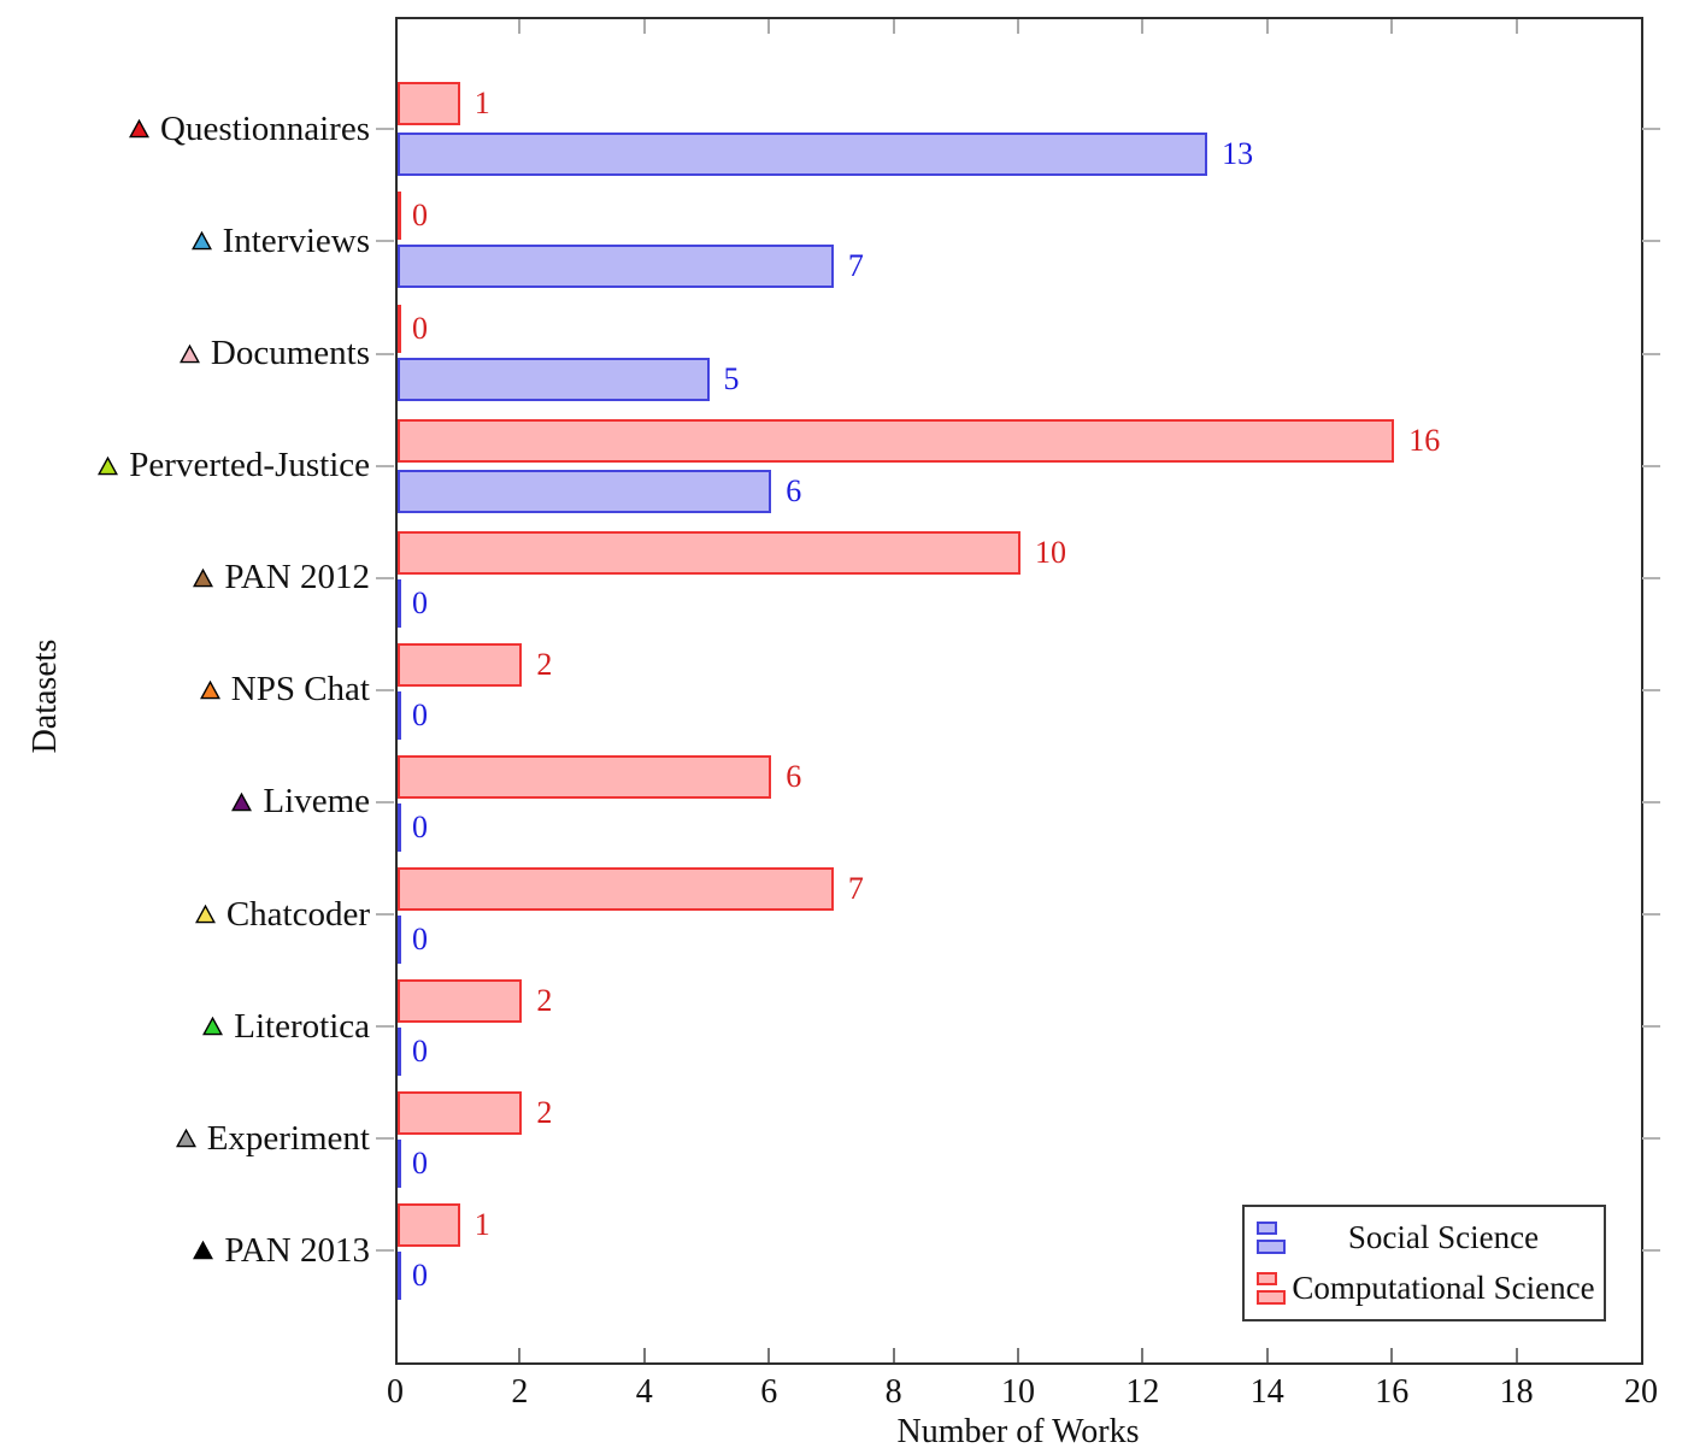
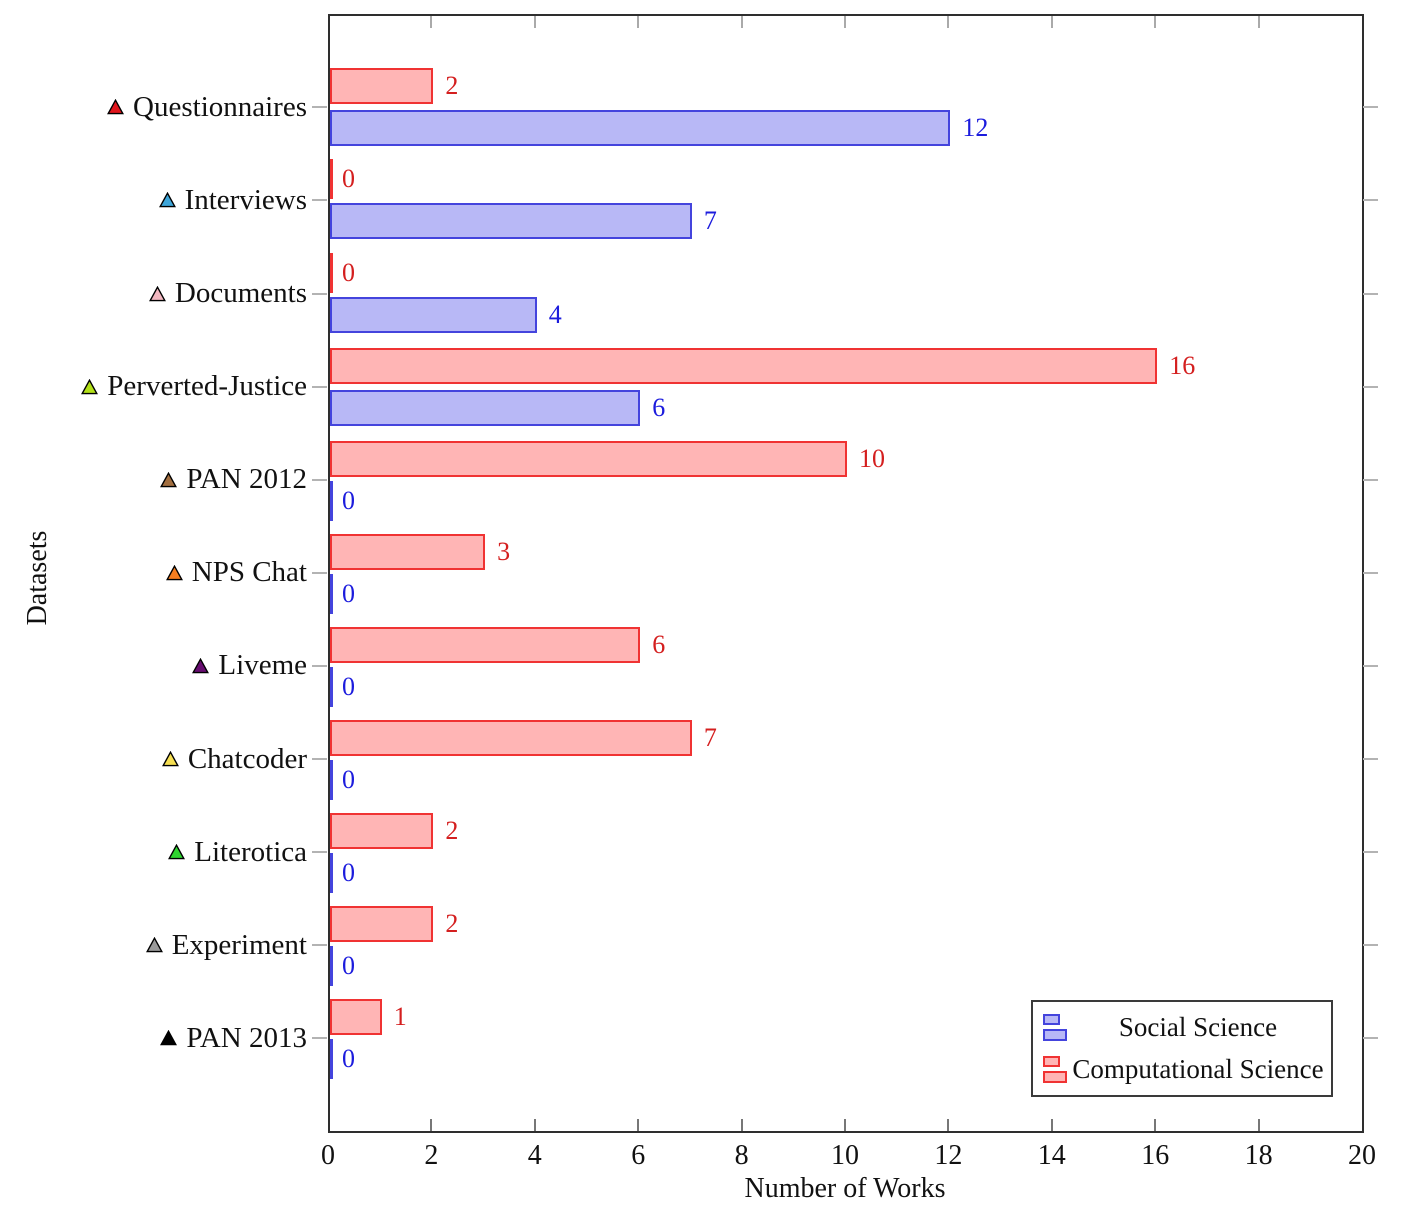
Social Science/Questionnaires: 13 -> 12
Computational Science/Questionnaires: 1 -> 2
Social Science/Documents: 5 -> 4
Computational Science/NPS Chat: 2 -> 3
